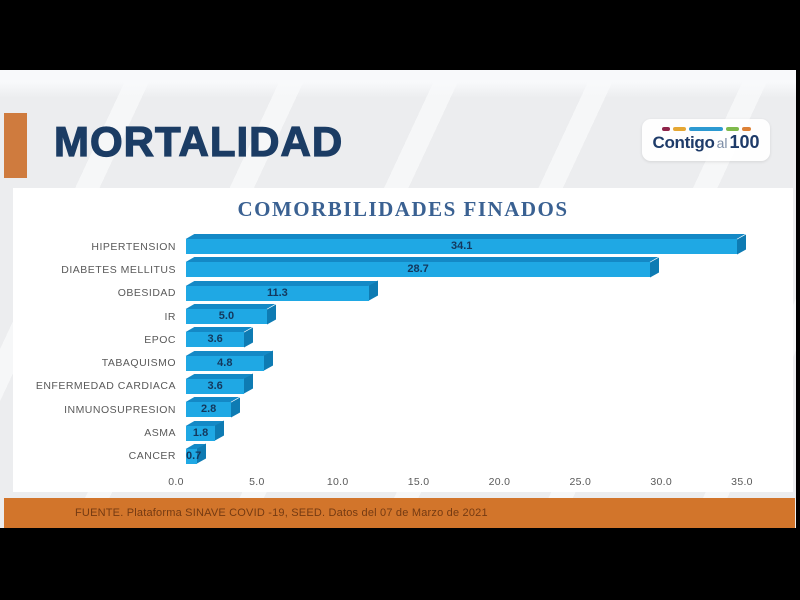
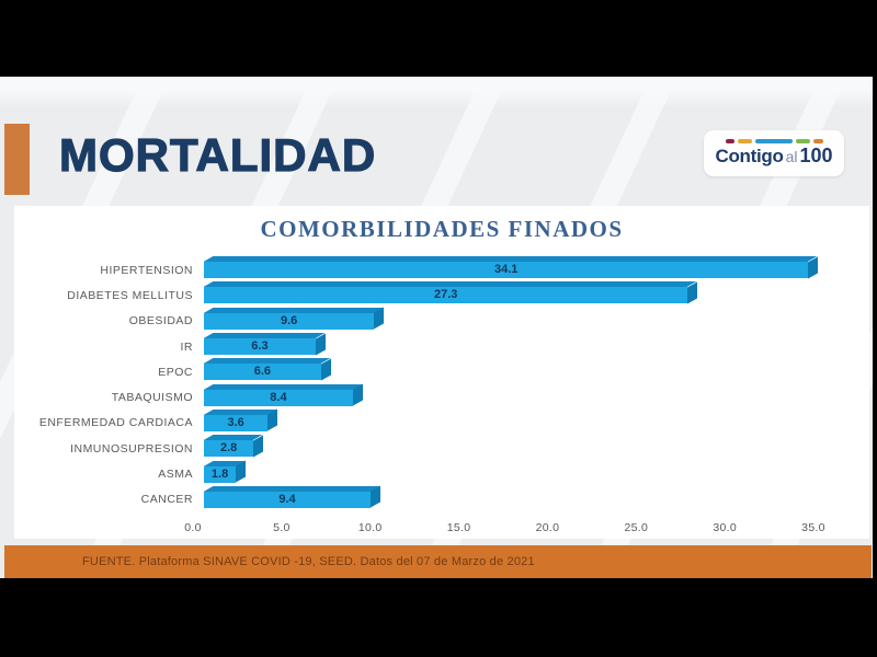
DIABETES MELLITUS: 28.7 -> 27.3
OBESIDAD: 11.3 -> 9.6
IR: 5.0 -> 6.3
EPOC: 3.6 -> 6.6
TABAQUISMO: 4.8 -> 8.4
CANCER: 0.7 -> 9.4
